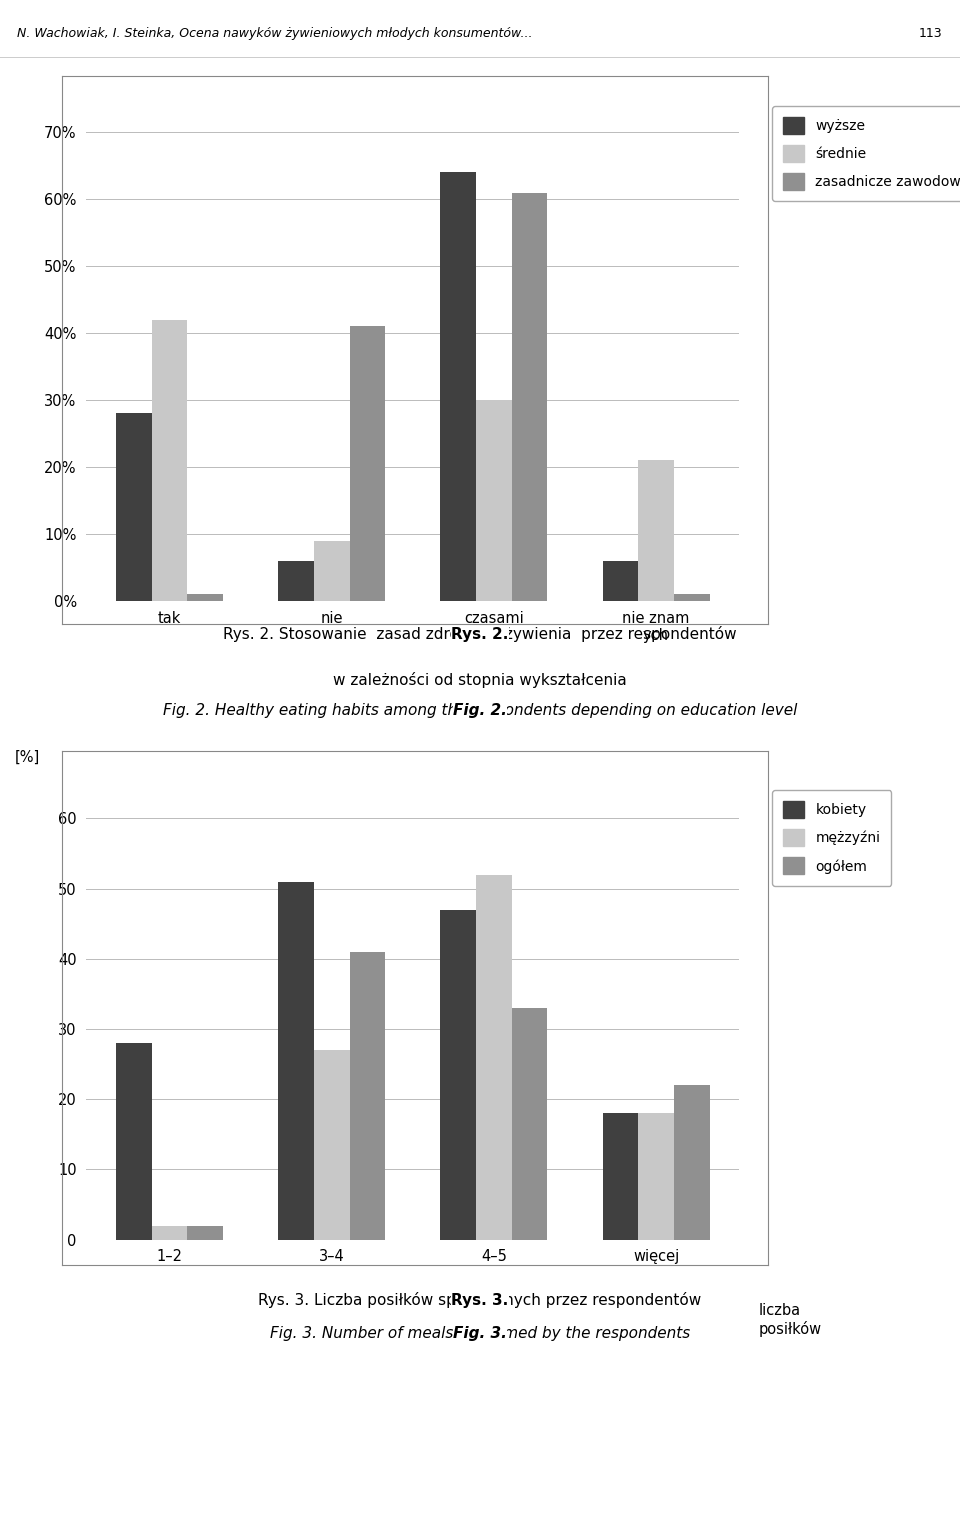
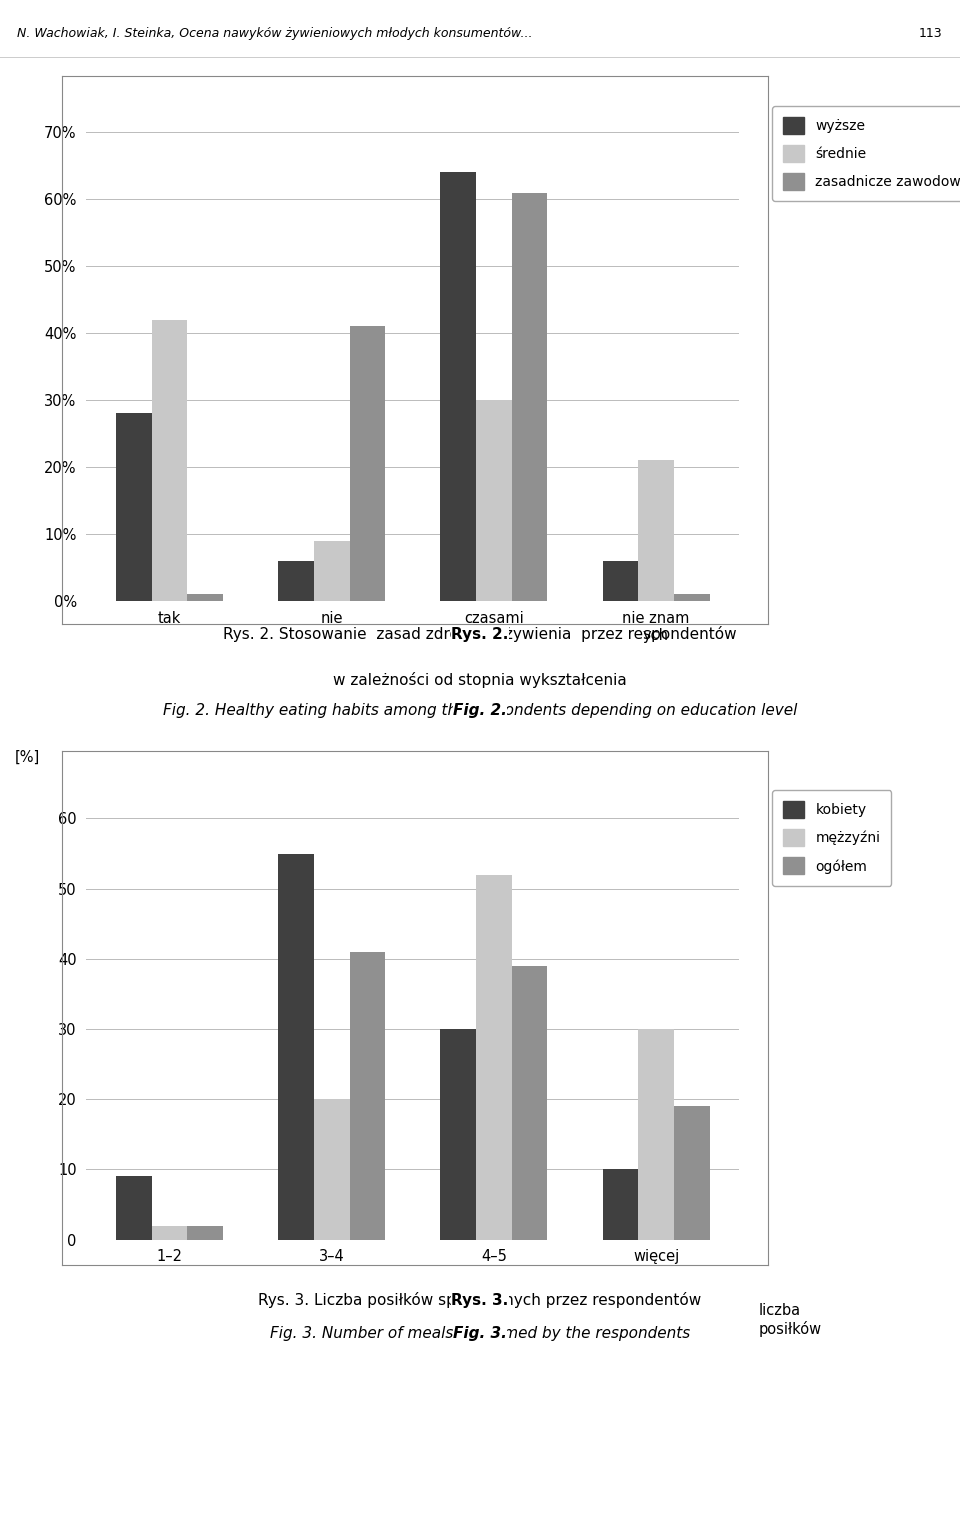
kobiety/1–2: 28 -> 9
kobiety/3–4: 51 -> 55
mężzyźni/3–4: 27 -> 20
kobiety/4–5: 47 -> 30
ogółem/4–5: 33 -> 39
kobiety/więcej: 18 -> 10
mężzyźni/więcej: 18 -> 30
ogółem/więcej: 22 -> 19
